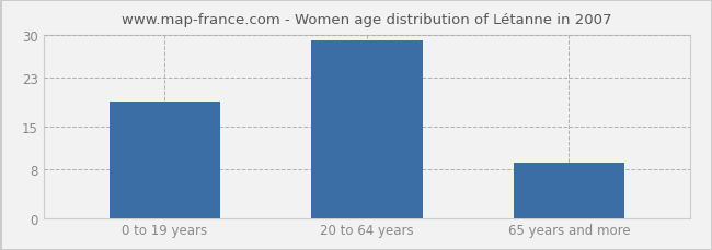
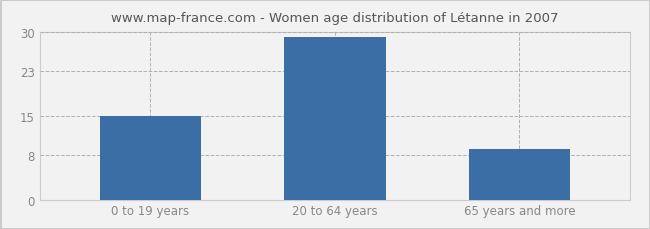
0 to 19 years: 19 -> 15
